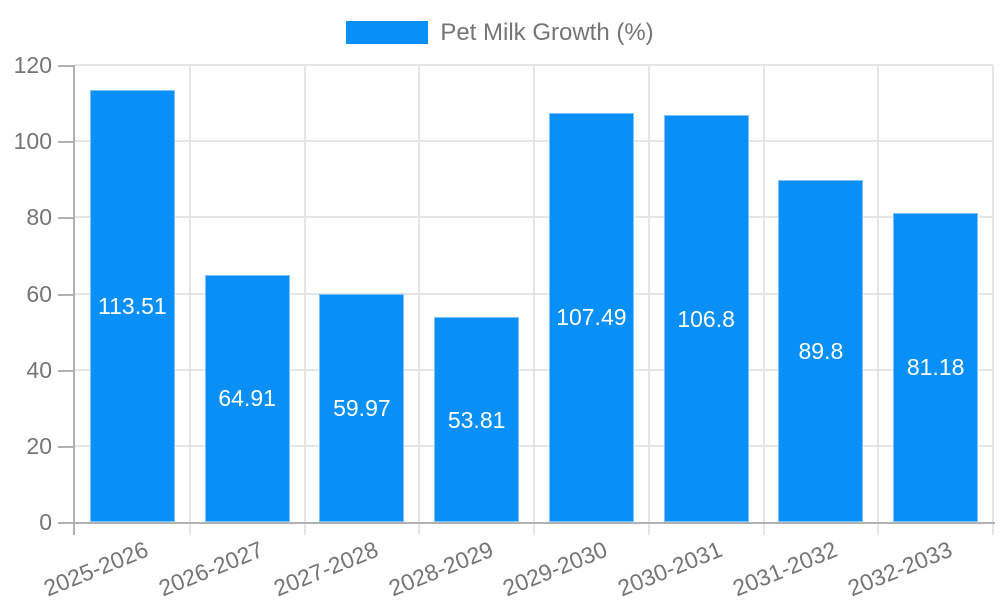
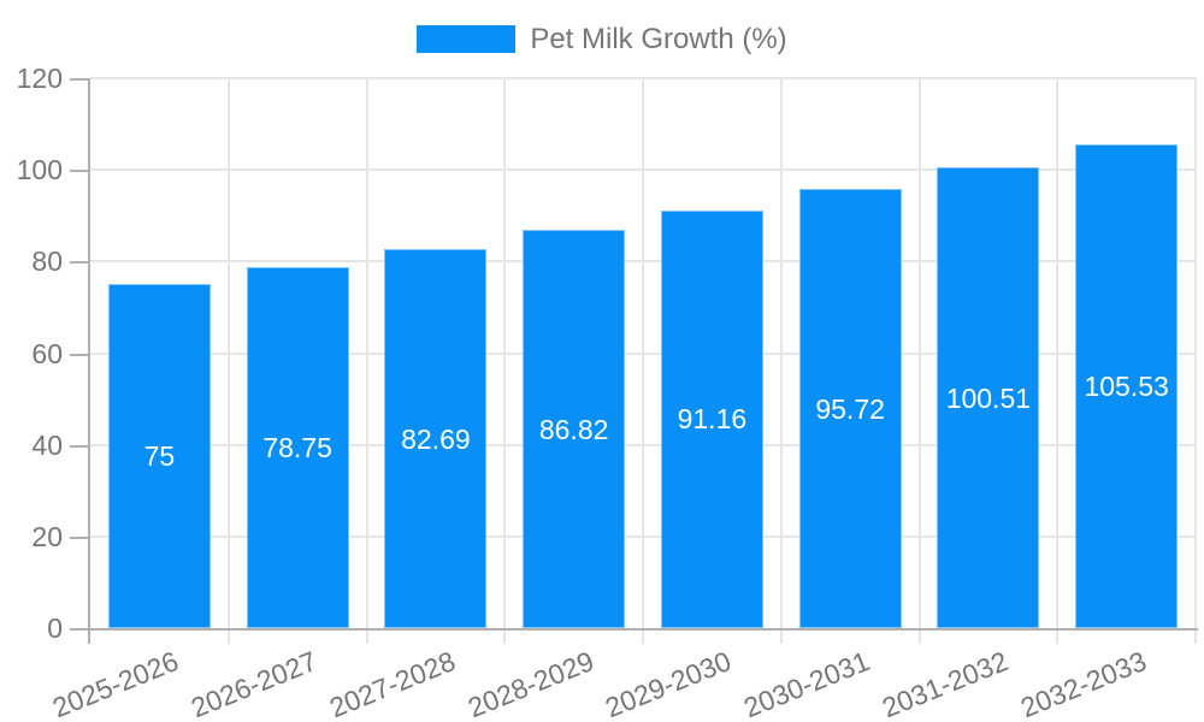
2025-2026: 113.51 -> 75
2026-2027: 64.91 -> 78.75
2027-2028: 59.97 -> 82.69
2028-2029: 53.81 -> 86.82
2029-2030: 107.49 -> 91.16
2030-2031: 106.8 -> 95.72
2031-2032: 89.8 -> 100.51
2032-2033: 81.18 -> 105.53
